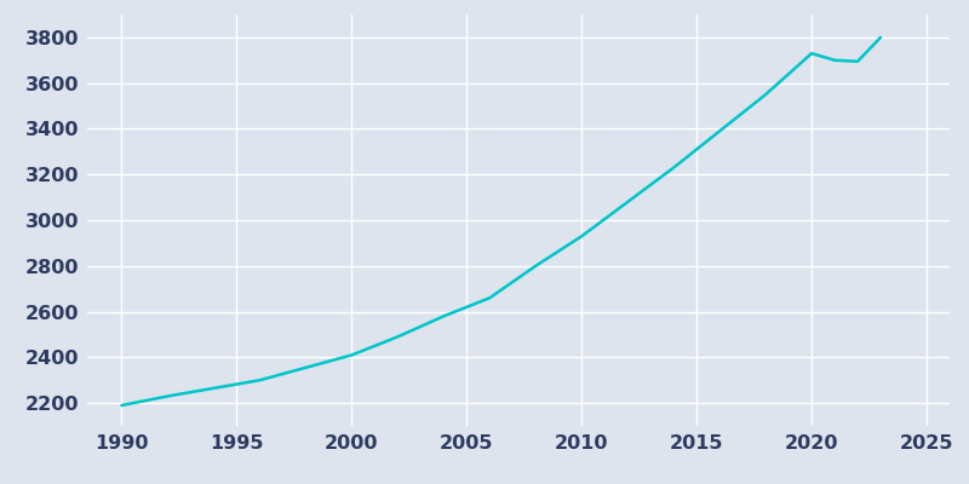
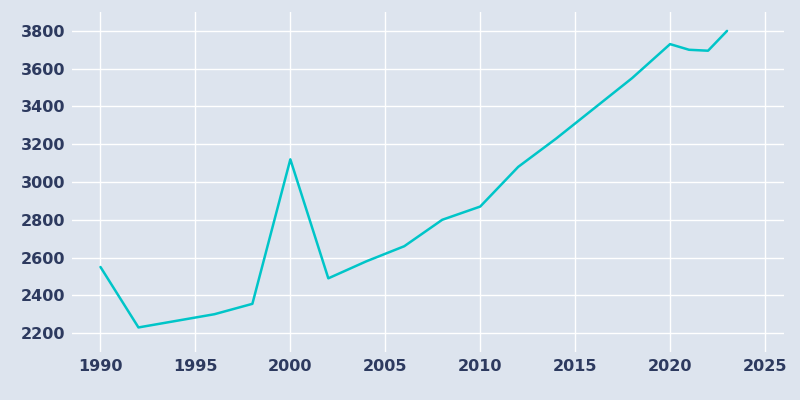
1990: 2190 -> 2550
2000: 2410 -> 3120
2010: 2930 -> 2870
